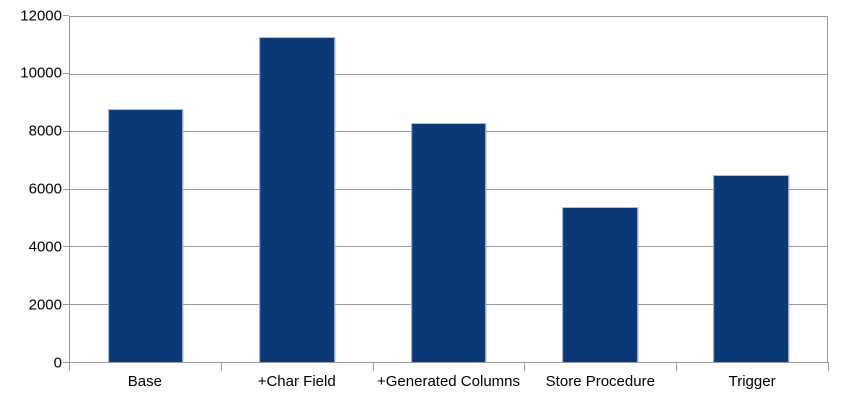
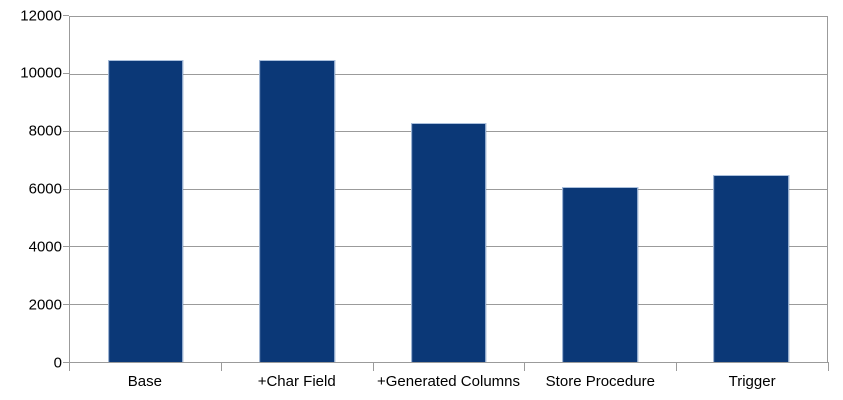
Base: 8800 -> 10500
+Char Field: 11300 -> 10500
Store Procedure: 5400 -> 6100
